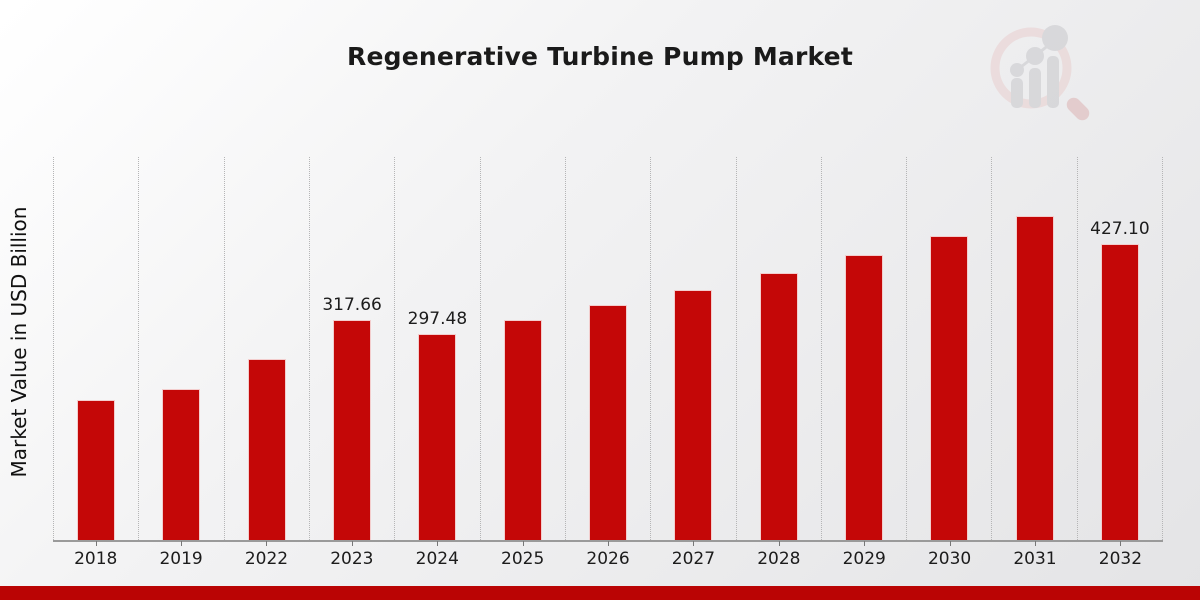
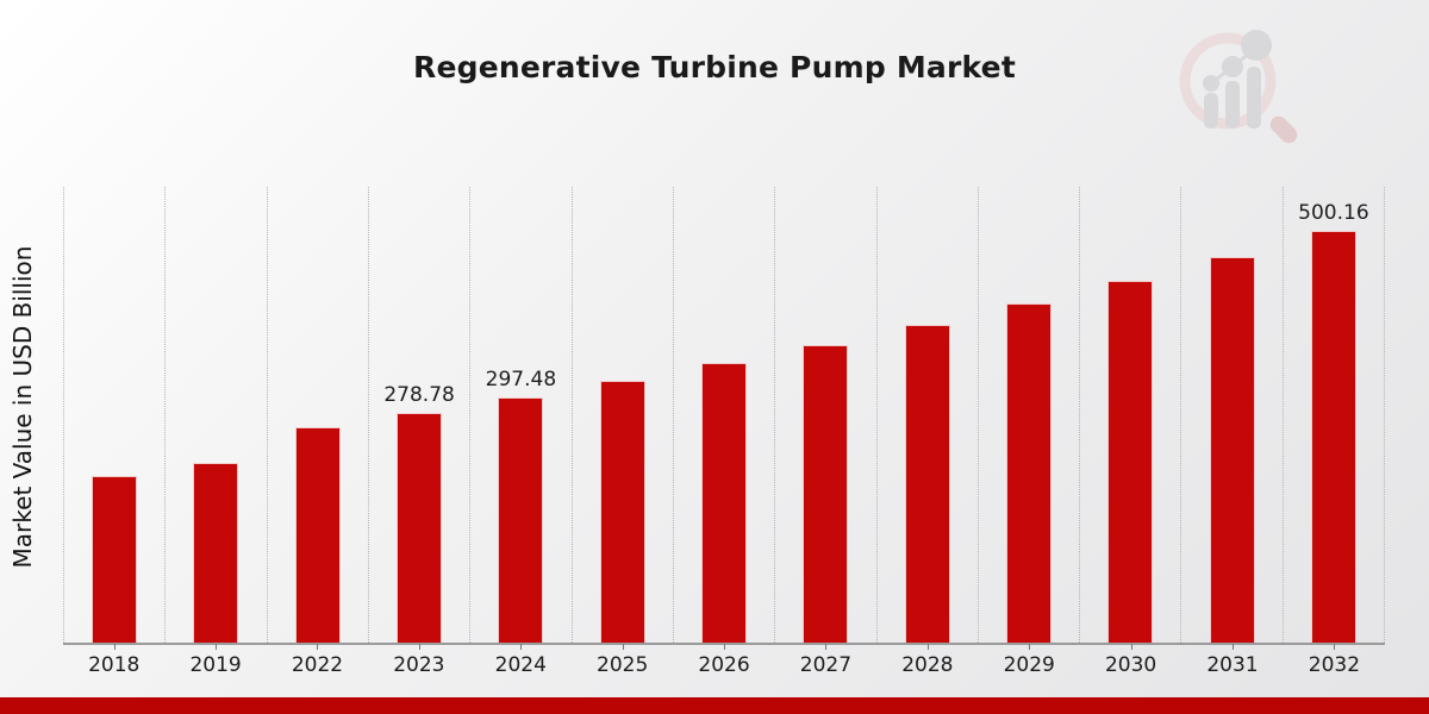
2023: 317.66 -> 278.78
2032: 427.10 -> 500.16
